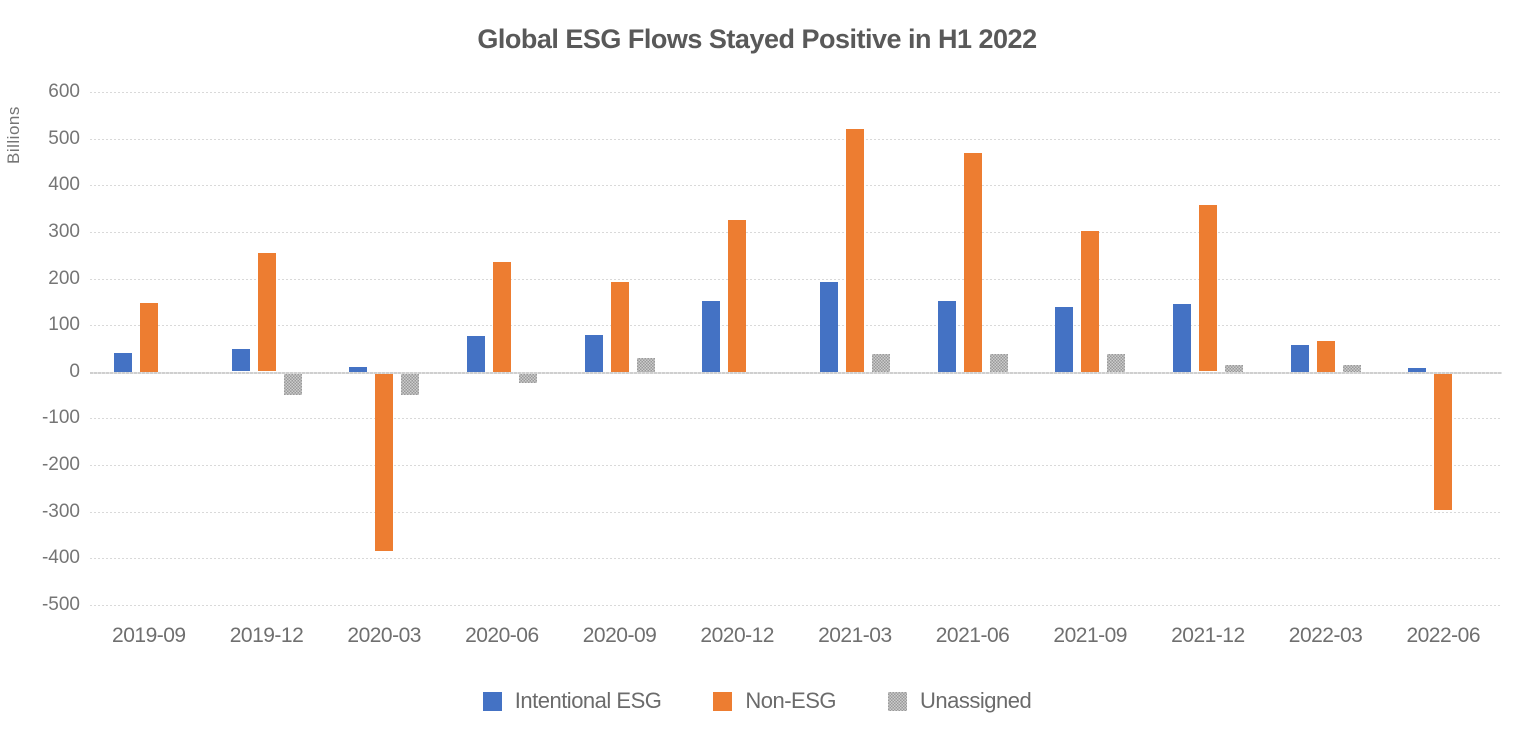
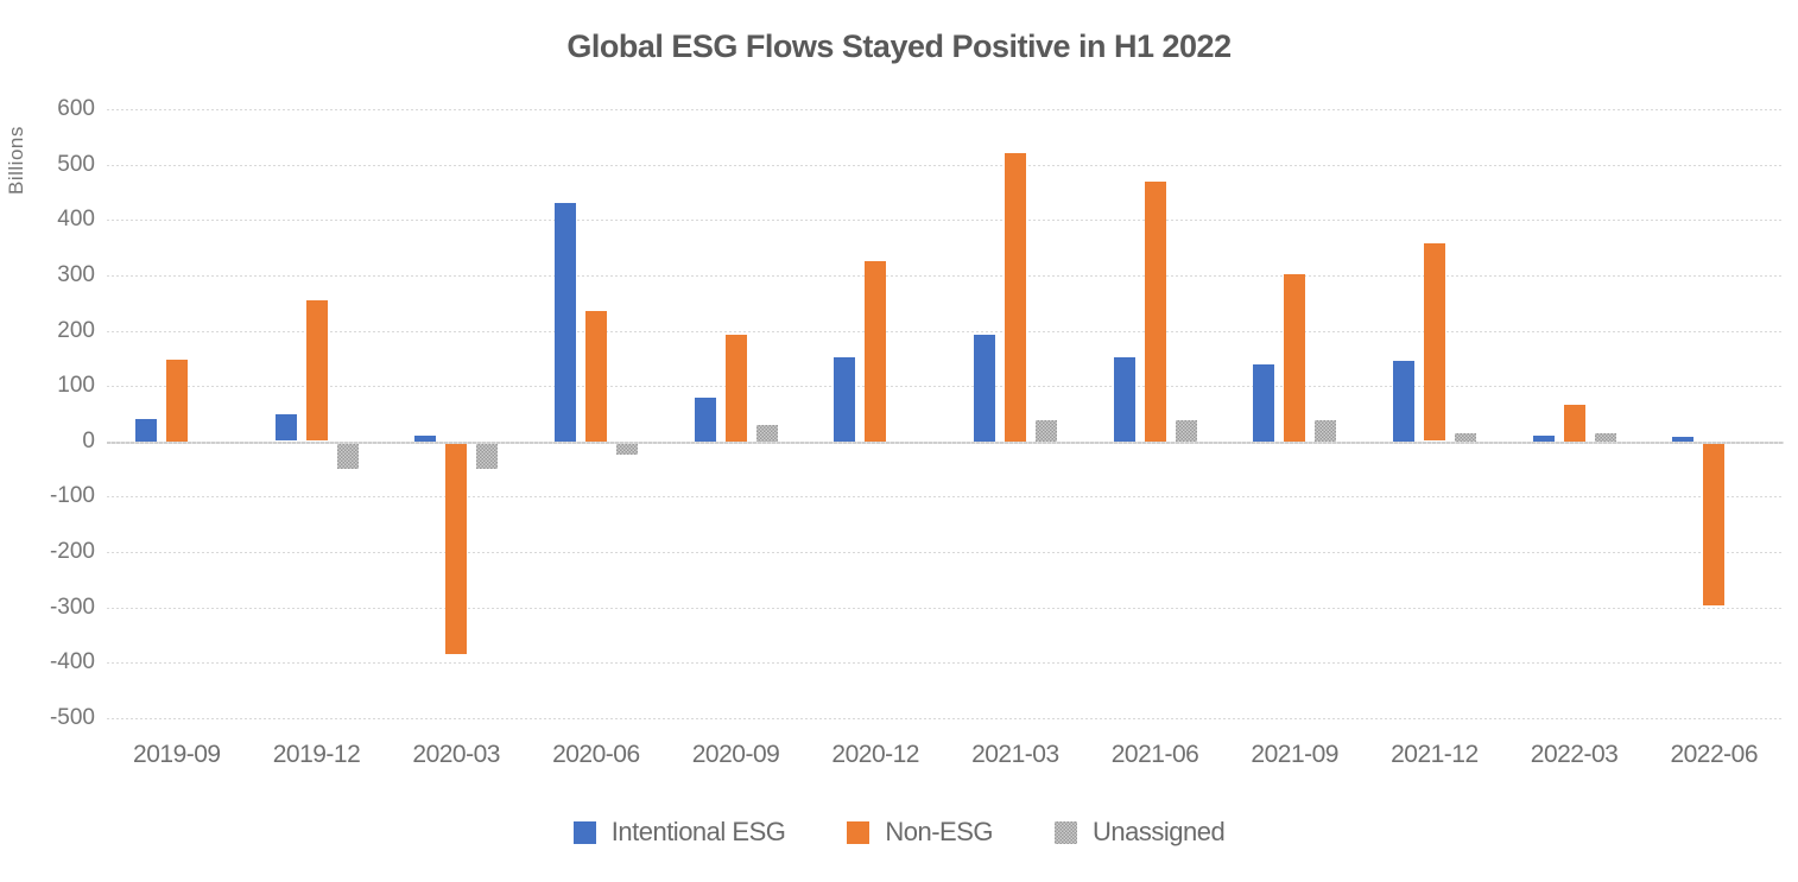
Intentional ESG/2020-06: 80 -> 430
Intentional ESG/2022-03: 60 -> 10
